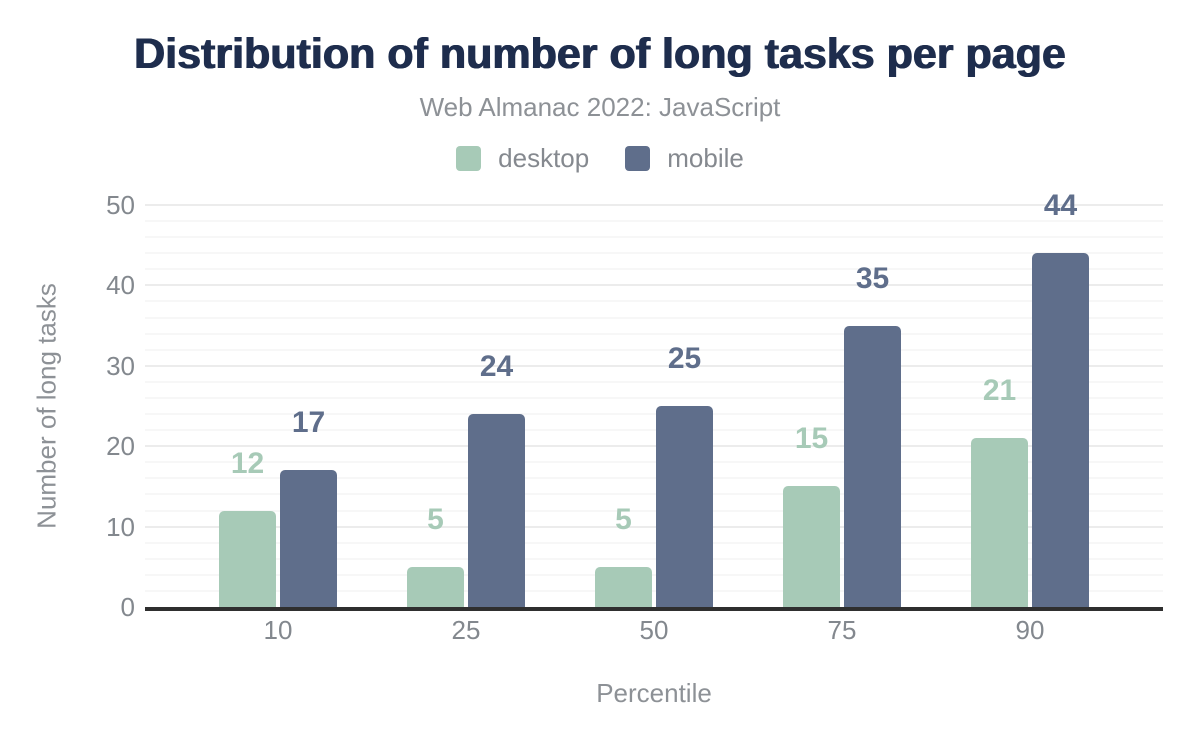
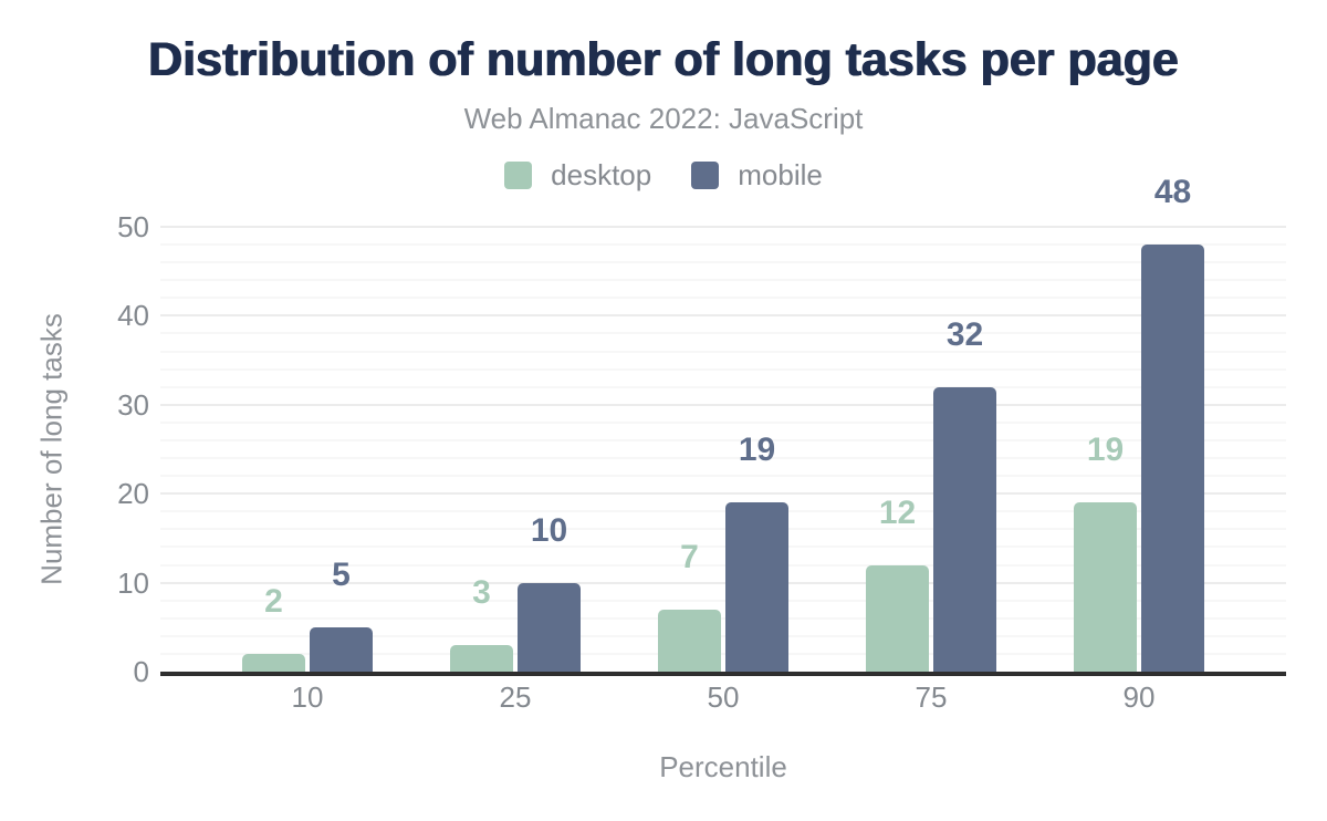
desktop/10: 12 -> 2
mobile/10: 17 -> 5
desktop/25: 5 -> 3
mobile/25: 24 -> 10
desktop/50: 5 -> 7
mobile/50: 25 -> 19
desktop/75: 15 -> 12
mobile/75: 35 -> 32
desktop/90: 21 -> 19
mobile/90: 44 -> 48
